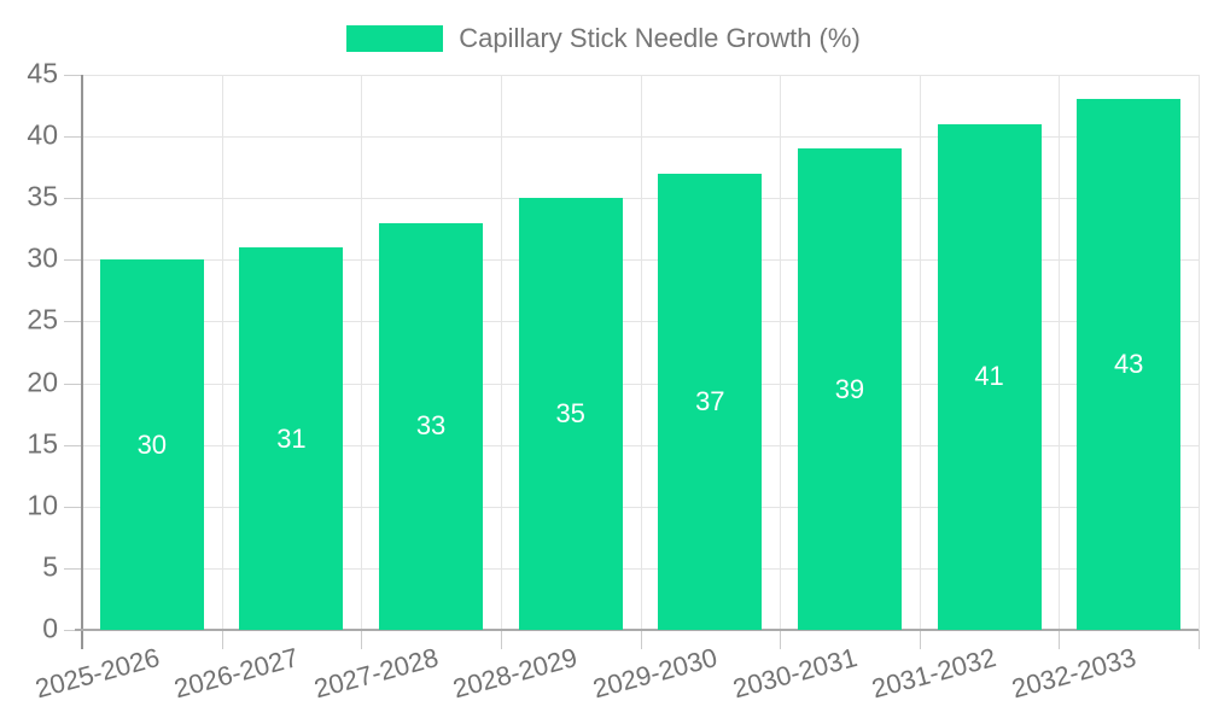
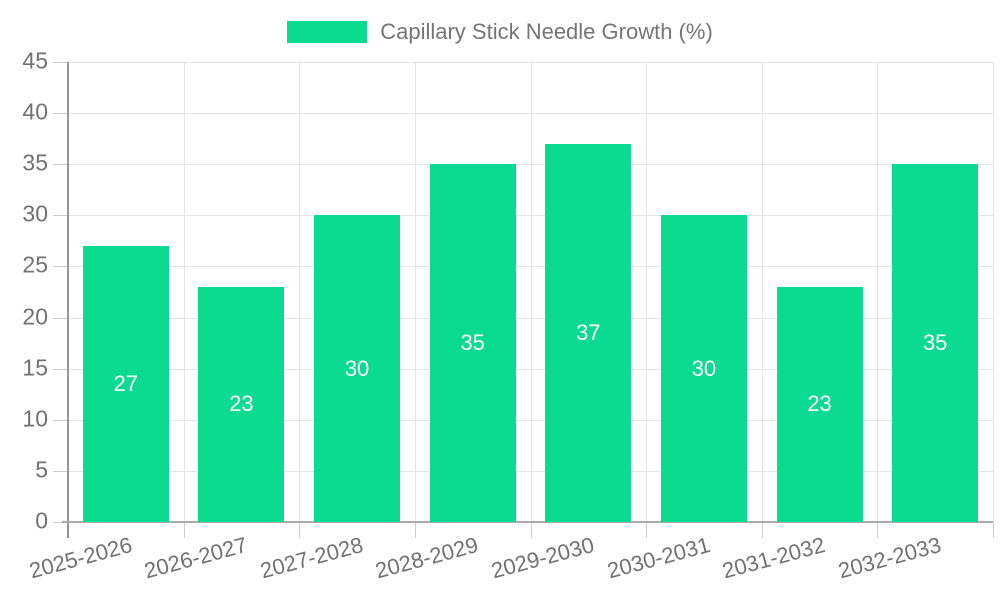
2025-2026: 30 -> 27
2026-2027: 31 -> 23
2027-2028: 33 -> 30
2030-2031: 39 -> 30
2031-2032: 41 -> 23
2032-2033: 43 -> 35
